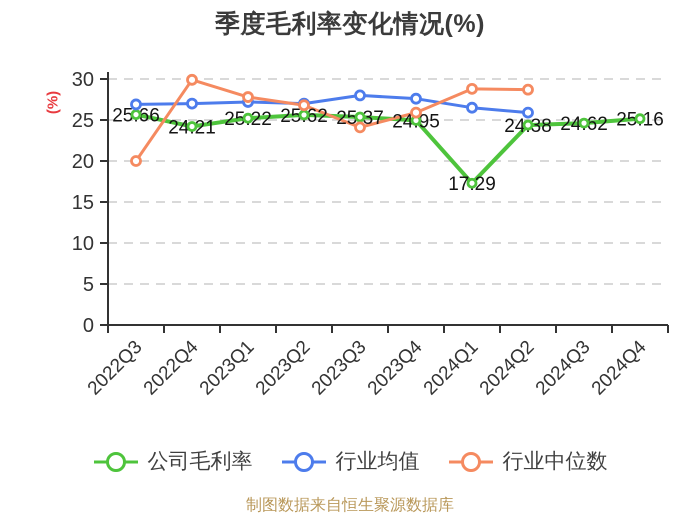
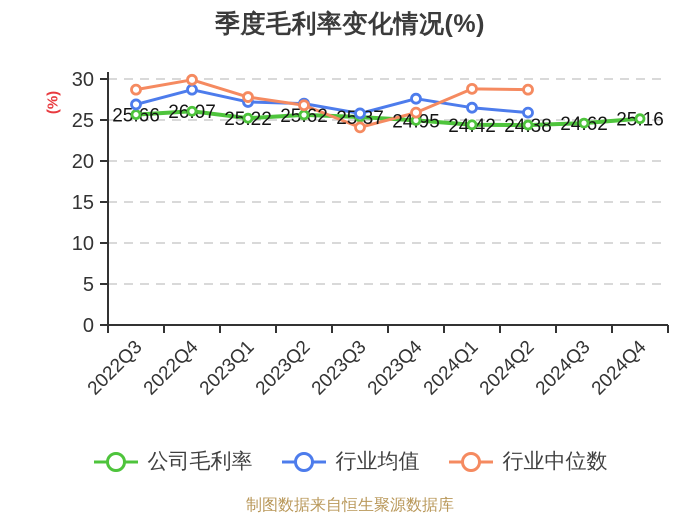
行业中位数/2022Q3: 20 -> 29
公司毛利率/2022Q4: 24.21 -> 26.07
行业均值/2022Q4: 27 -> 29
行业均值/2023Q3: 28 -> 26
公司毛利率/2024Q1: 17.29 -> 24.42
